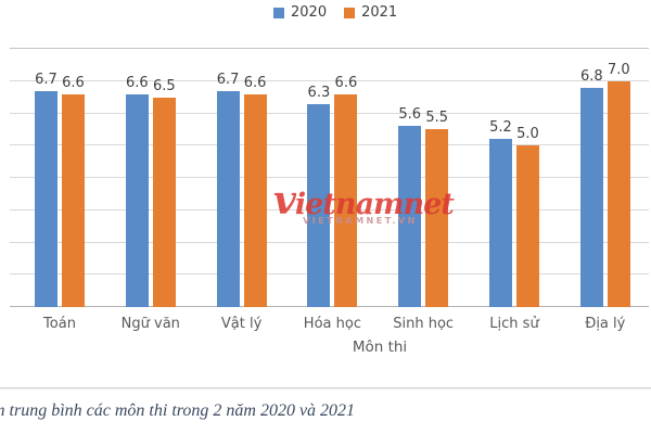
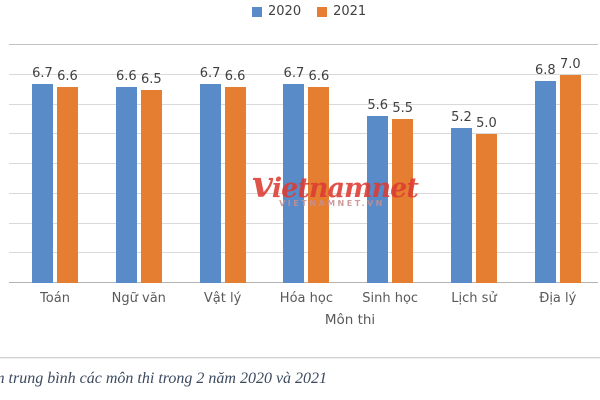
2020/Hóa học: 6.3 -> 6.7
